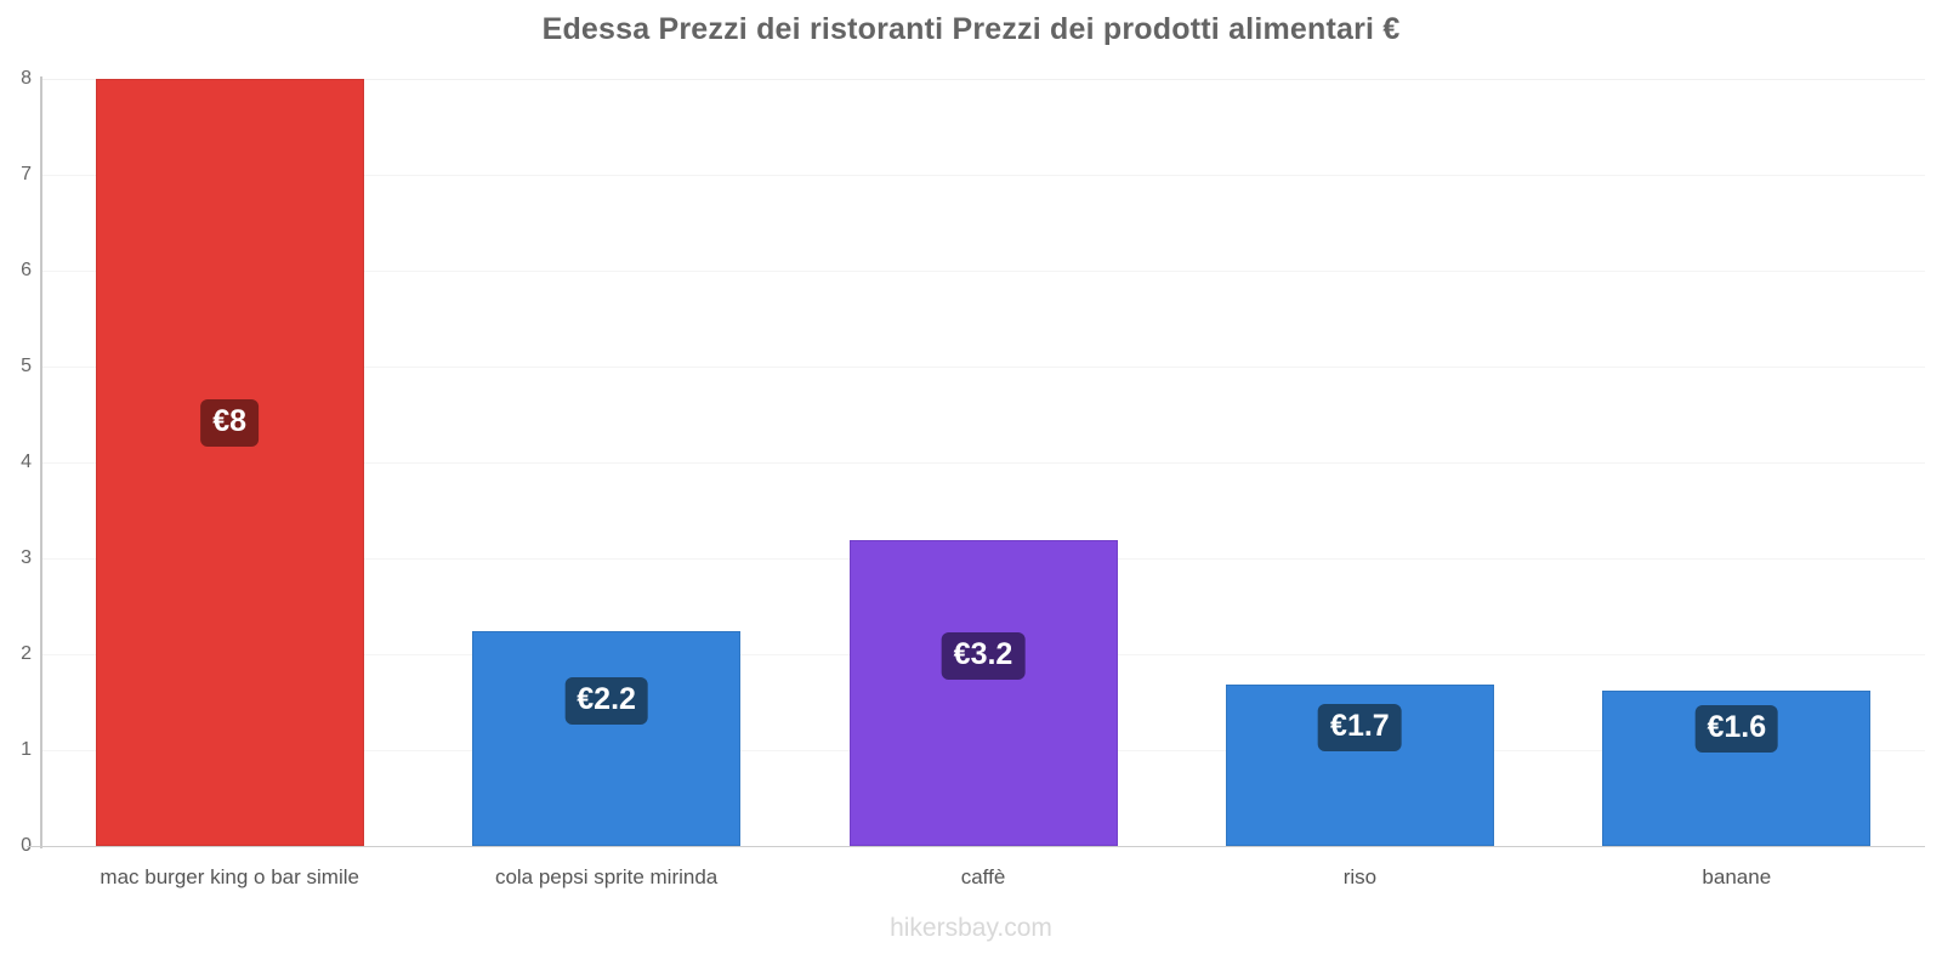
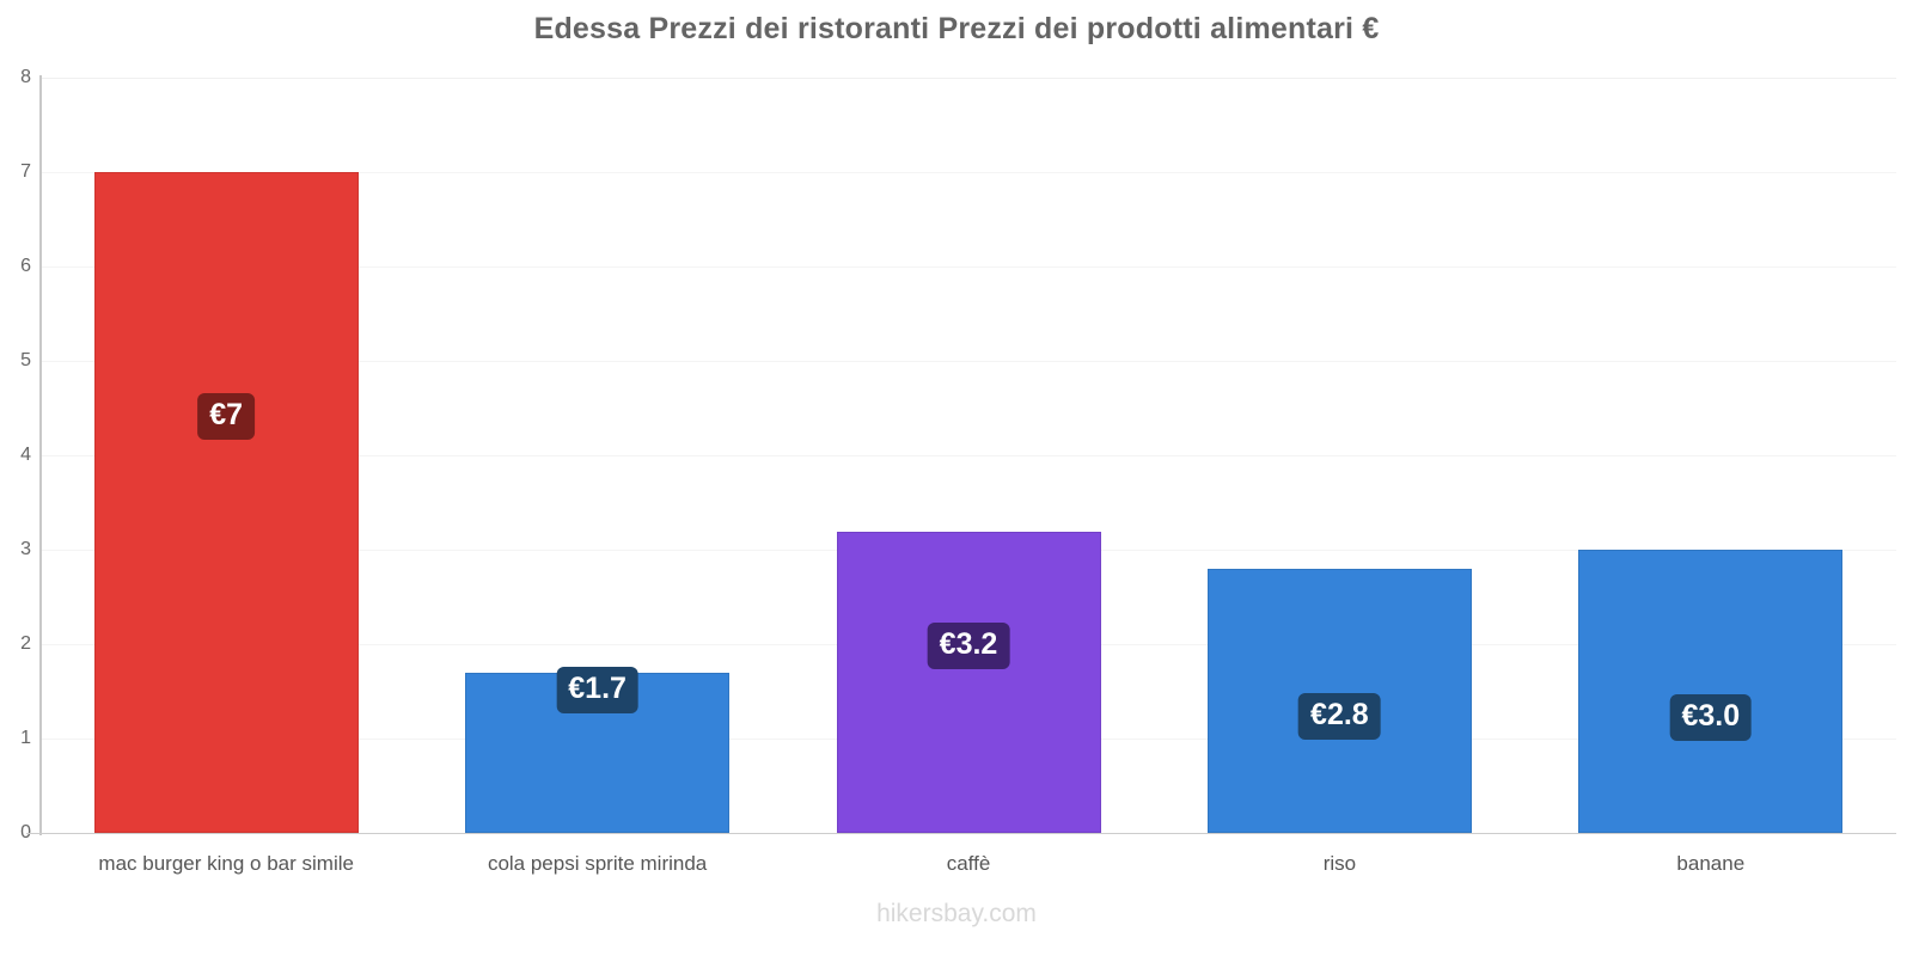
mac burger king o bar simile: €8 -> €7
cola pepsi sprite mirinda: €2.2 -> €1.7
riso: €1.7 -> €2.8
banane: €1.6 -> €3.0
